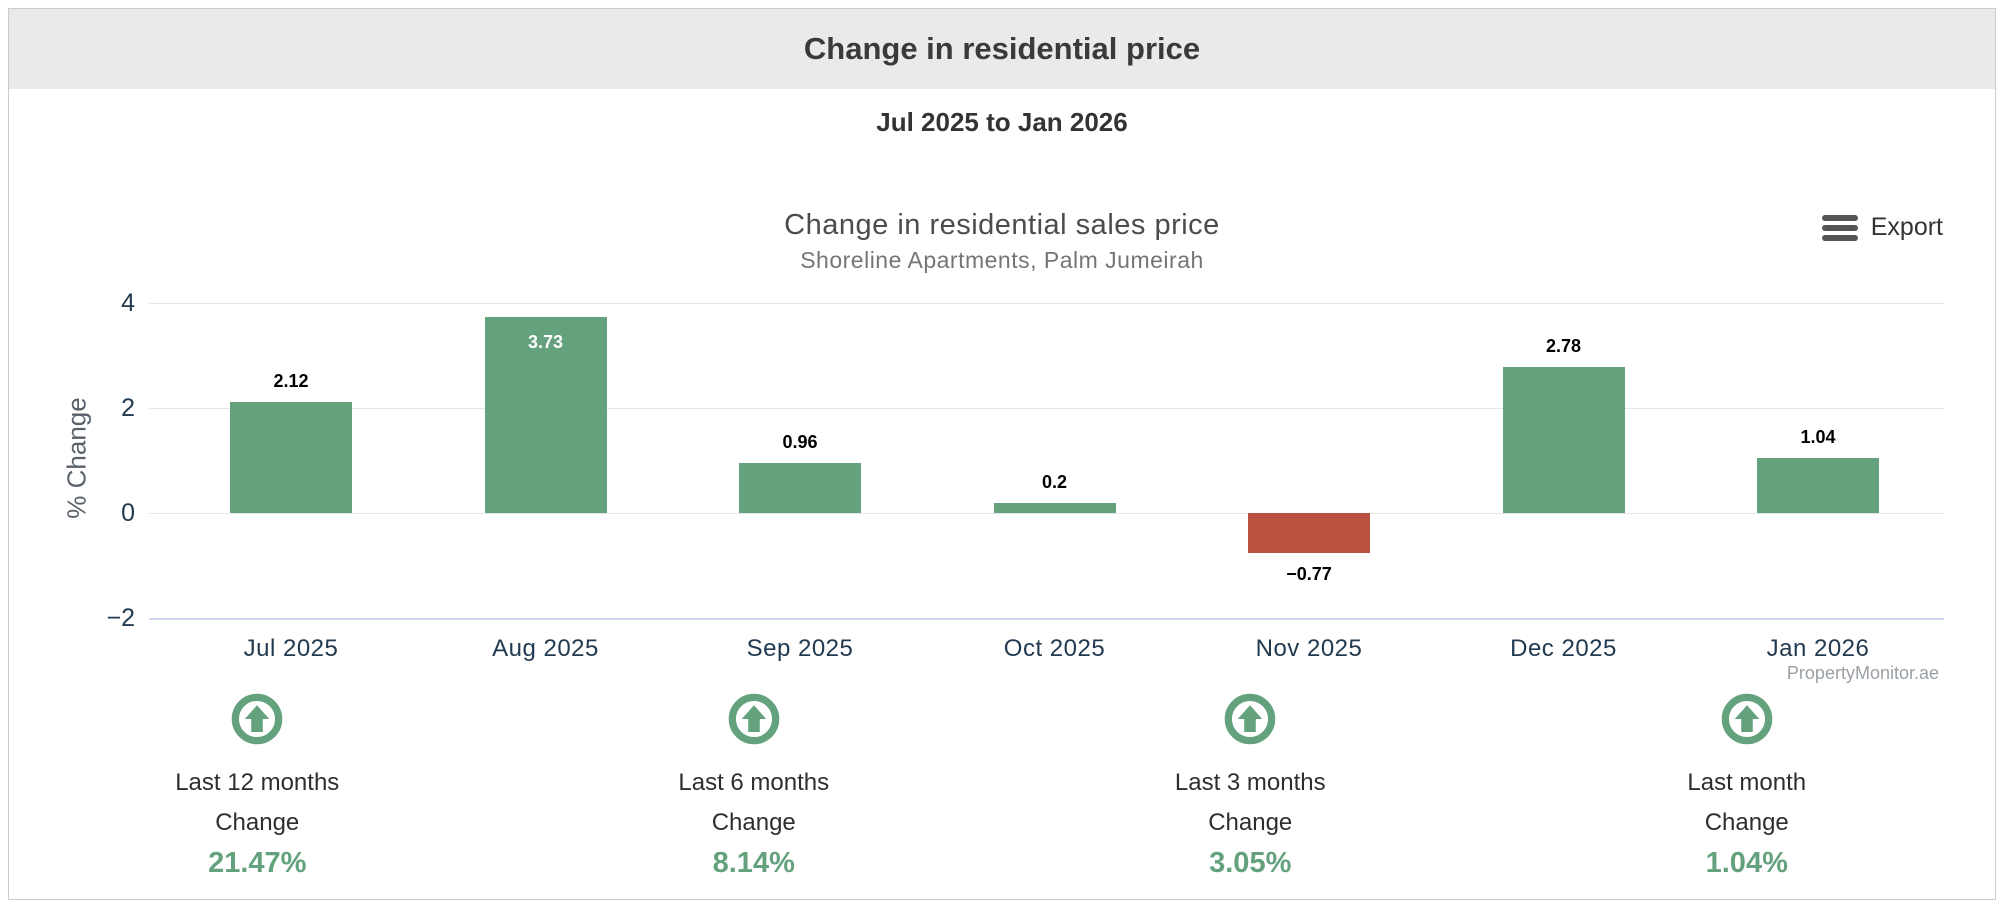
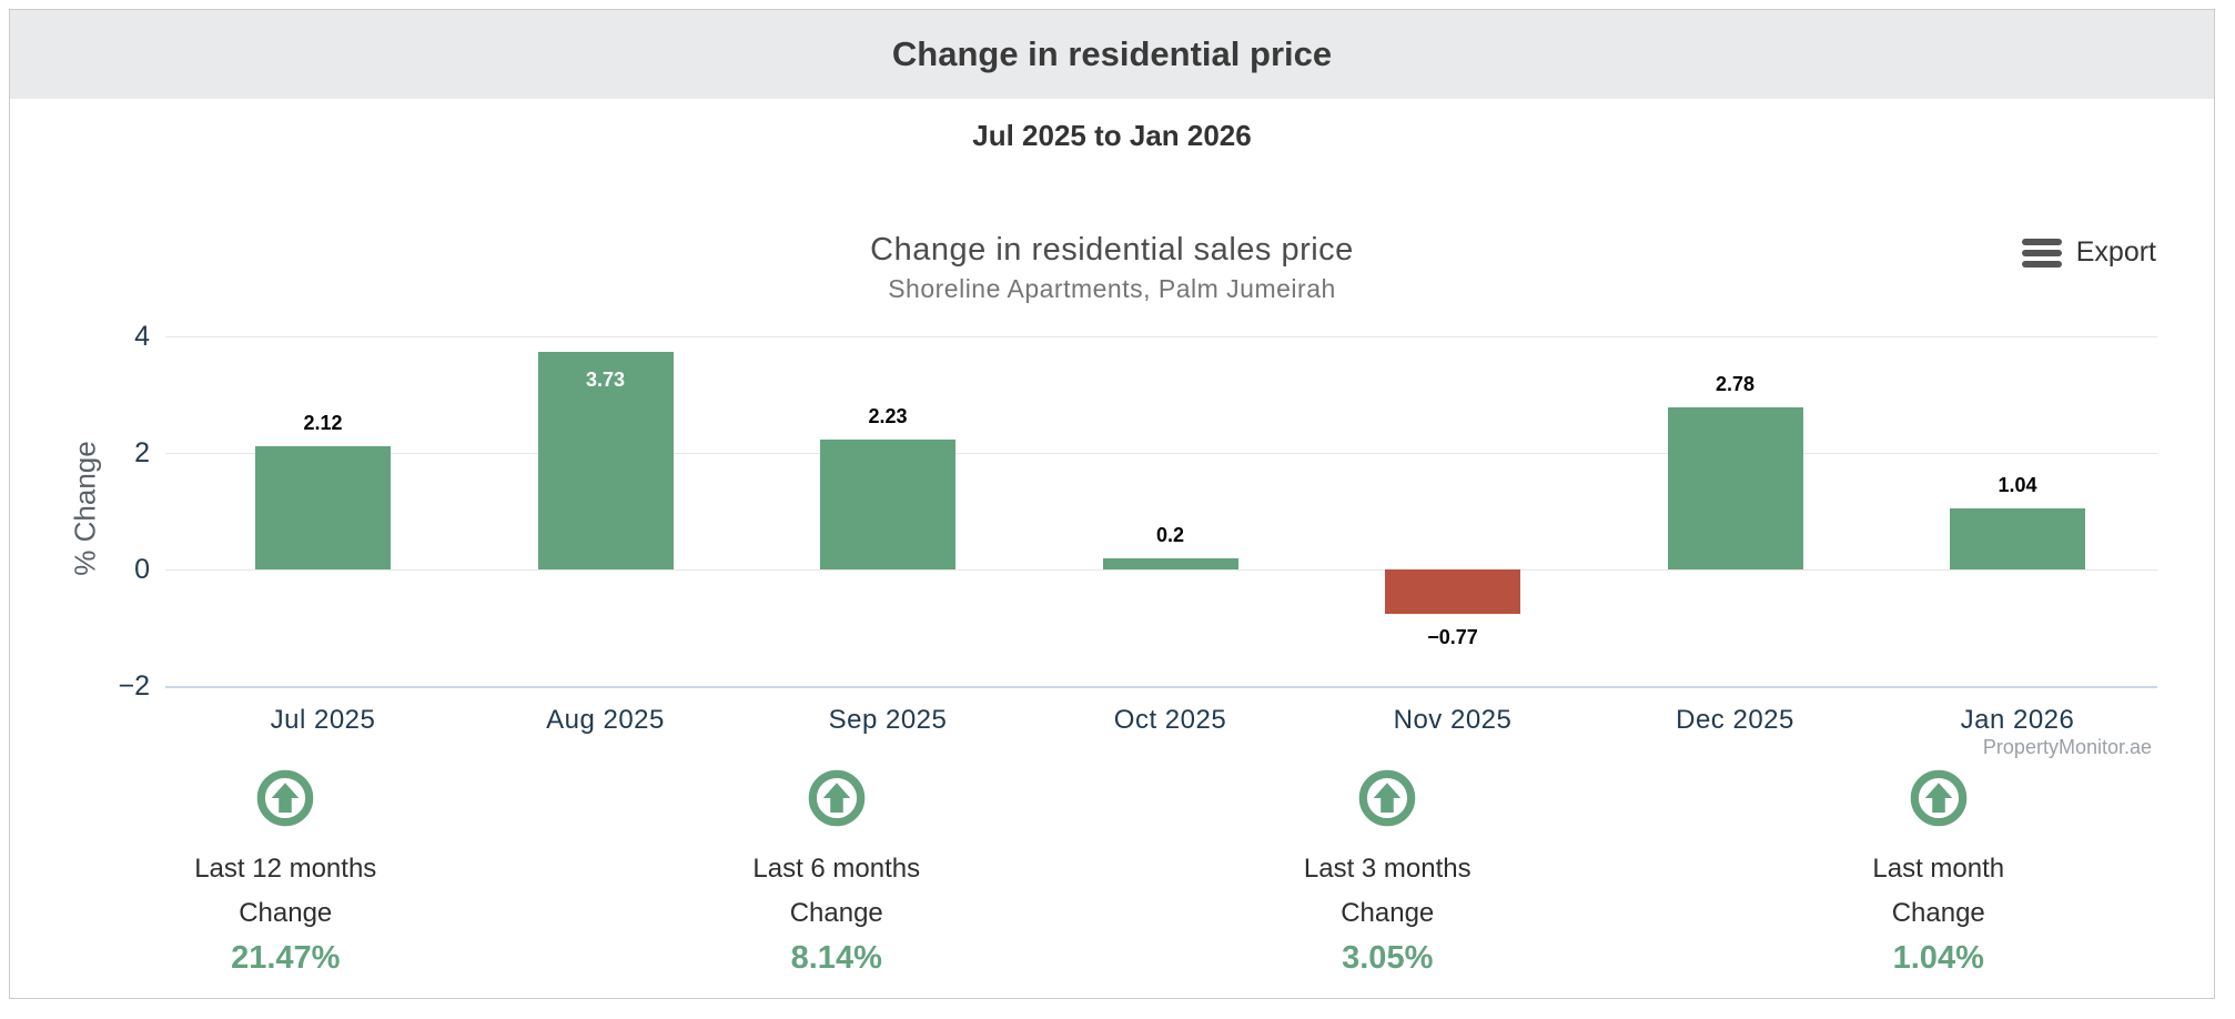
Sep 2025: 0.96 -> 2.23
